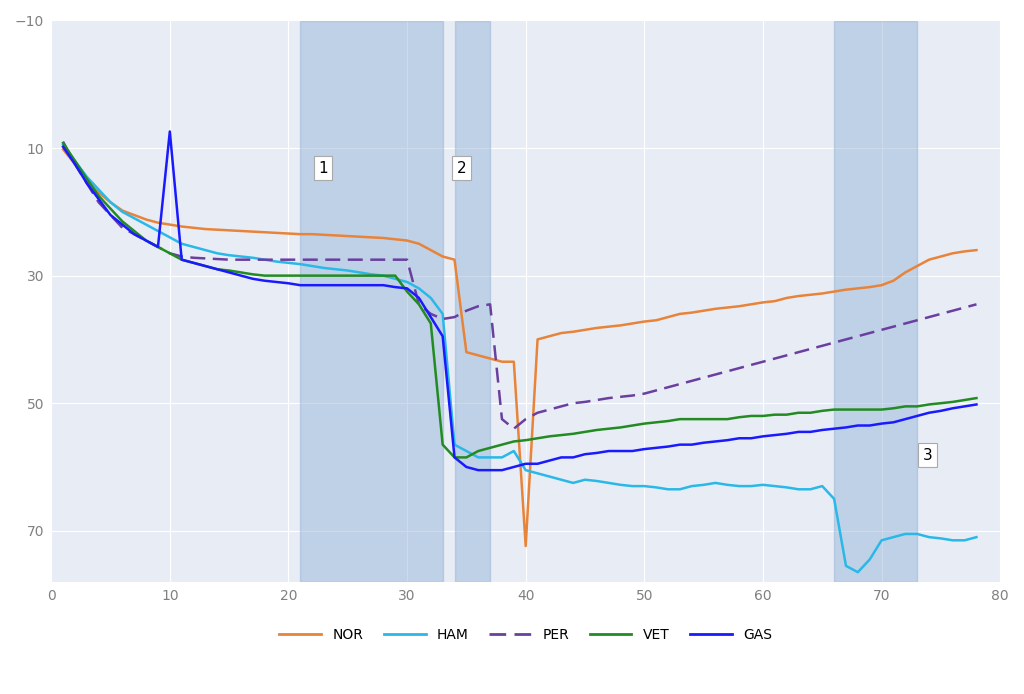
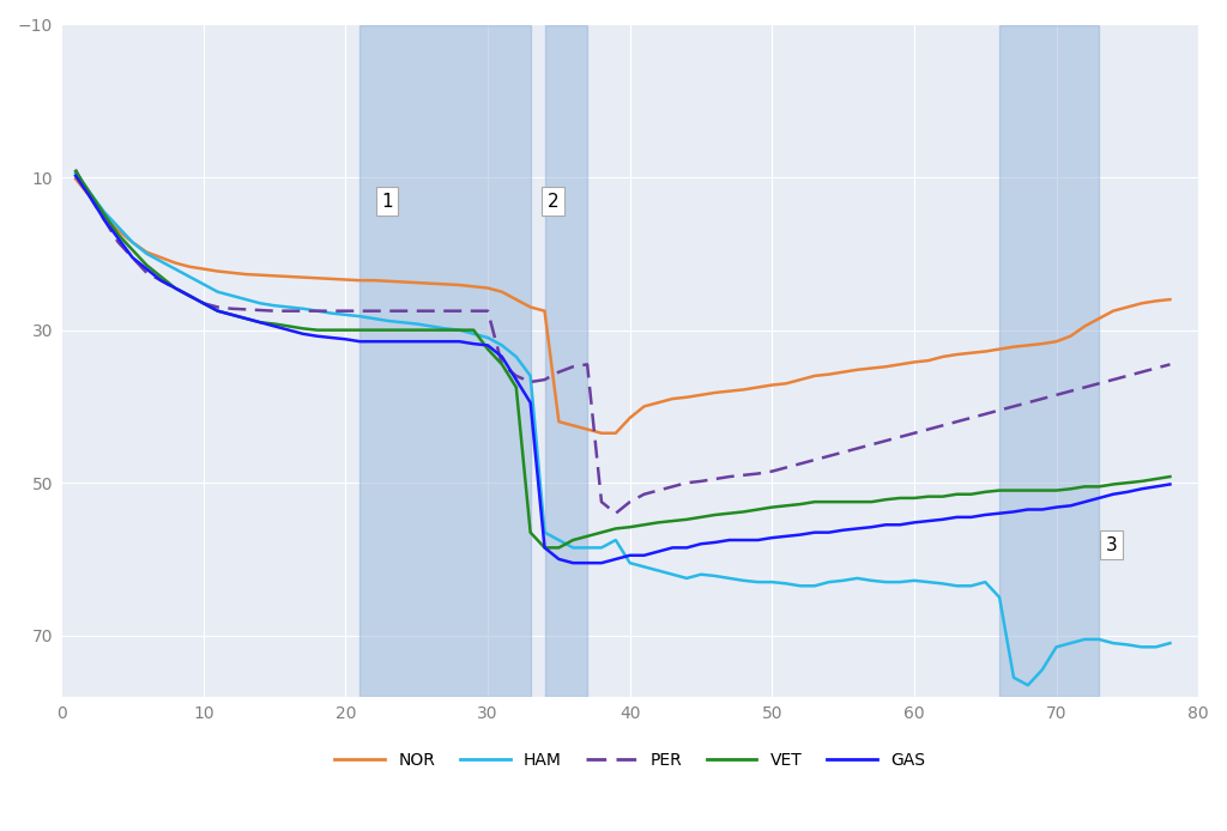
GAS/10: 7.4 -> 26.5
NOR/40: 72.4 -> 41.5
